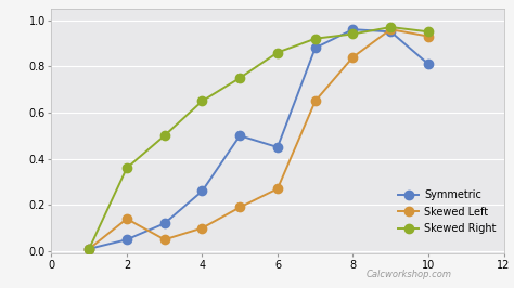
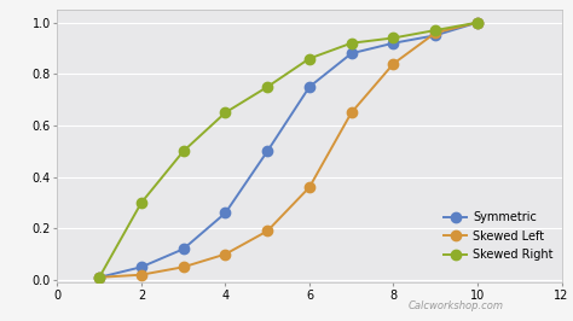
Skewed Left/2: 0.14 -> 0.02
Skewed Right/2: 0.36 -> 0.30
Symmetric/6: 0.45 -> 0.75
Skewed Left/6: 0.27 -> 0.36
Symmetric/8: 0.96 -> 0.92
Symmetric/10: 0.81 -> 1.00
Skewed Left/10: 0.93 -> 1.00
Skewed Right/10: 0.95 -> 1.00
